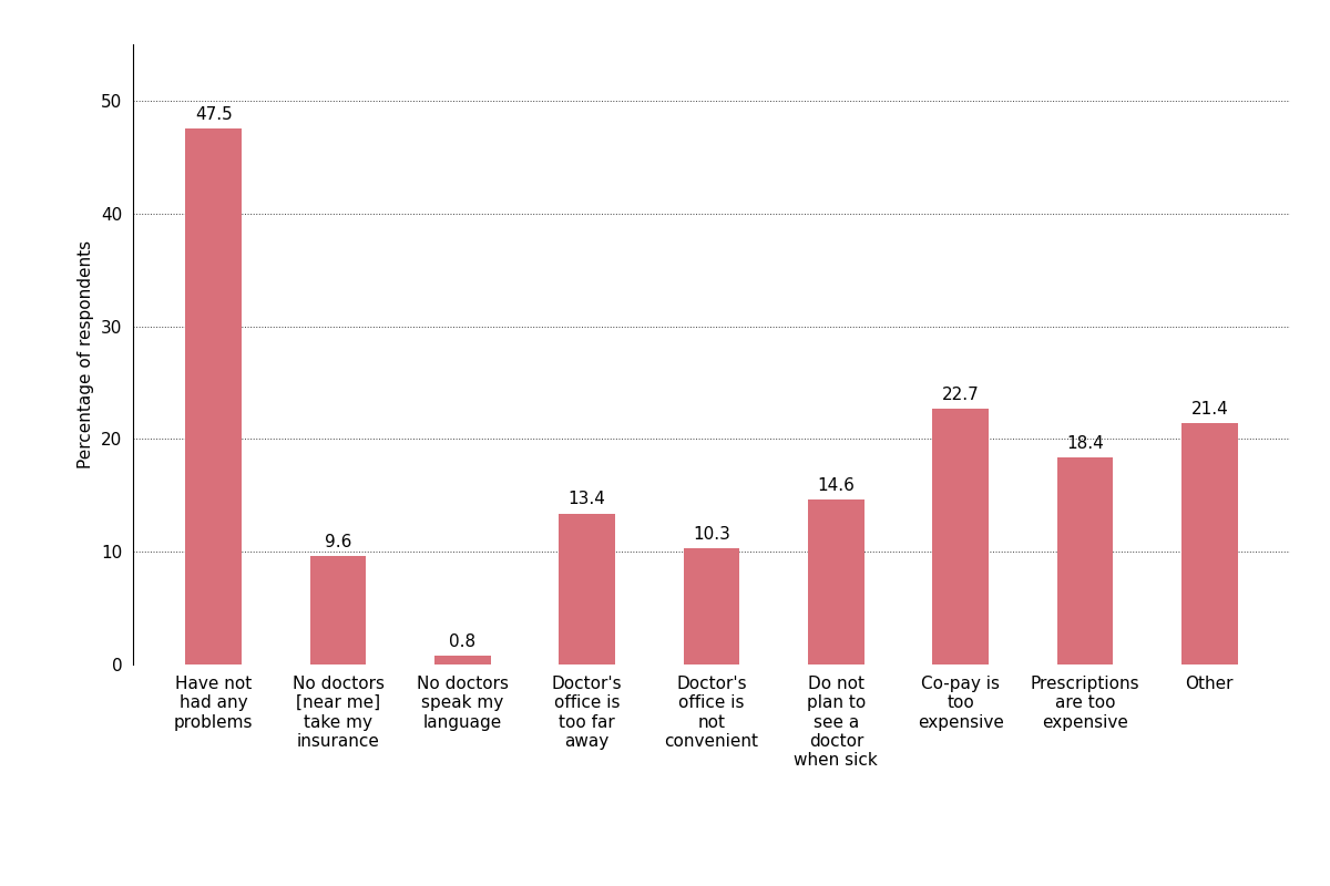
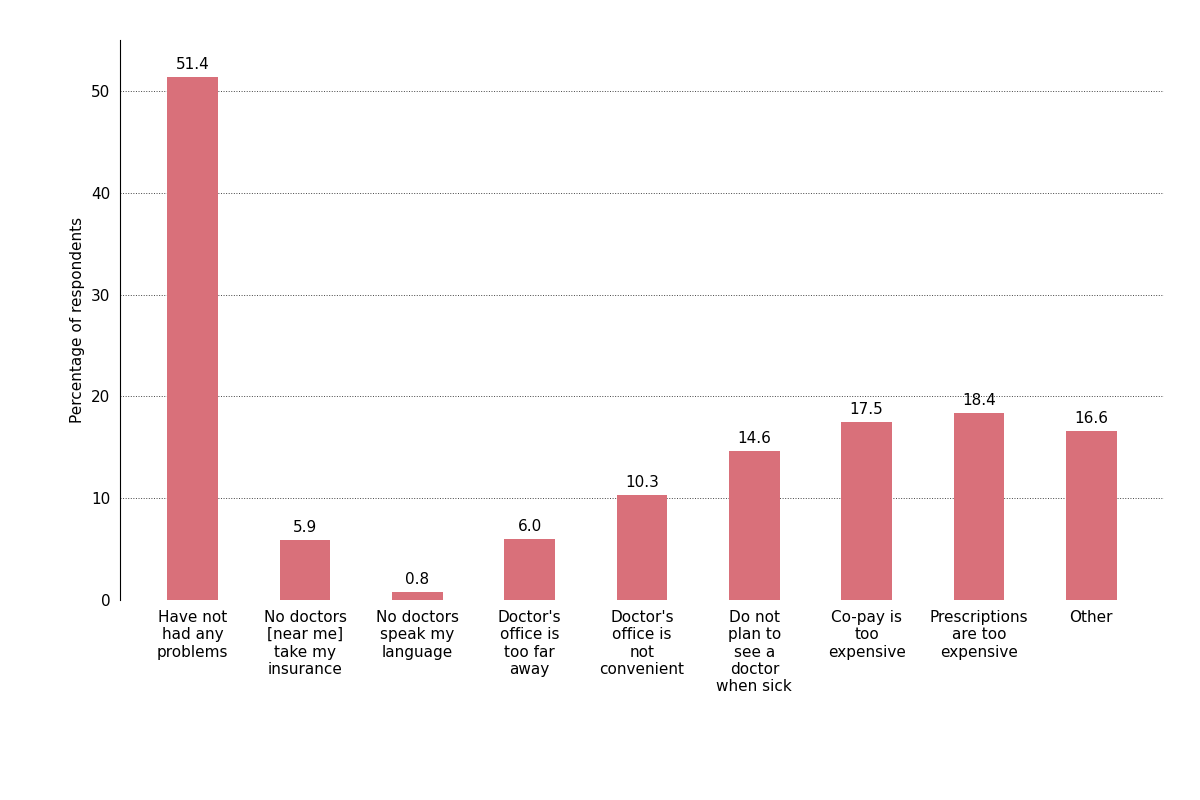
Have not had any problems: 47.5 -> 51.4
No doctors [near me] take my insurance: 9.6 -> 5.9
Doctor's office is too far away: 13.4 -> 6.0
Co-pay is too expensive: 22.7 -> 17.5
Other: 21.4 -> 16.6
